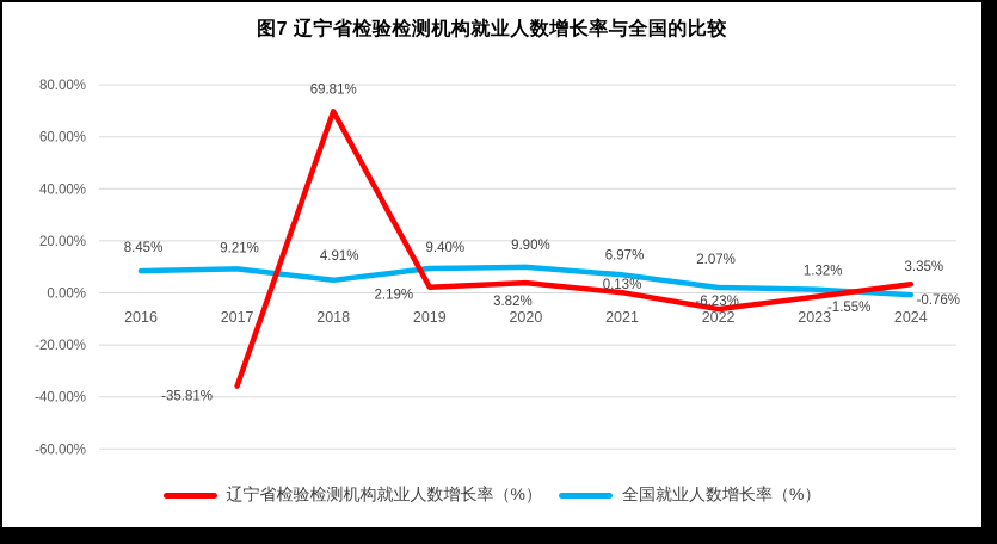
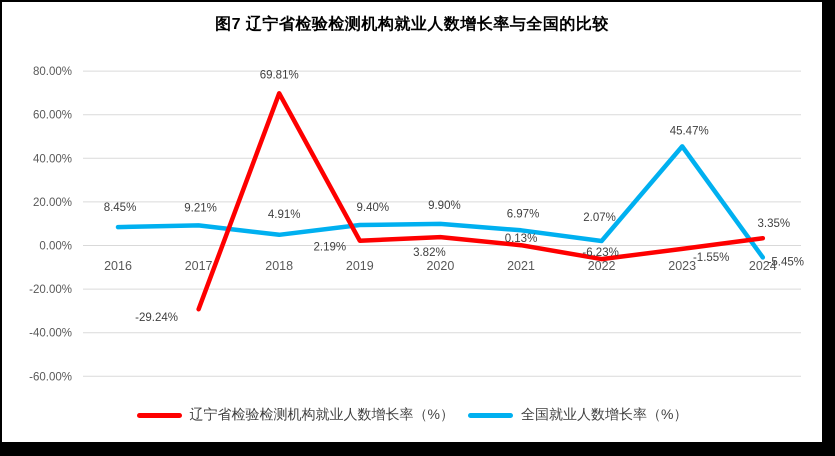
辽宁省检验检测机构就业人数增长率（%）/2017: -35.81% -> -29.24%
全国就业人数增长率（%）/2023: 1.32% -> 45.47%
全国就业人数增长率（%）/2024: -0.76% -> -5.45%
